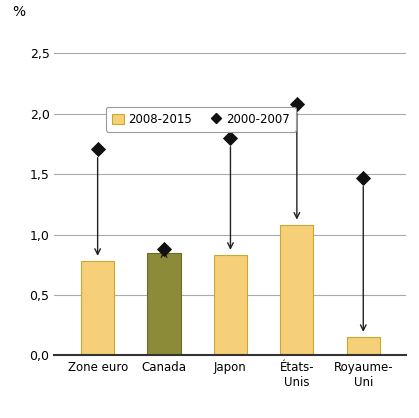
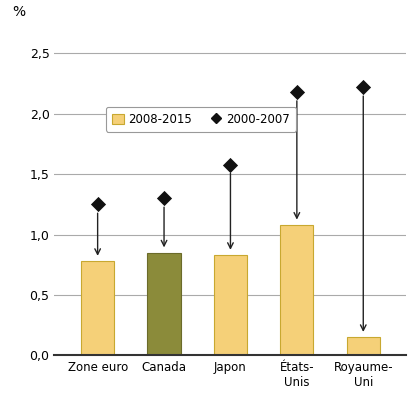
2000-2007/Zone euro: 1,71 -> 1,25
2000-2007/Canada: 0,88 -> 1,30
2000-2007/Japon: 1,80 -> 1,58
2000-2007/États- Unis: 2,08 -> 2,18
2000-2007/Royaume- Uni: 1,47 -> 2,22
